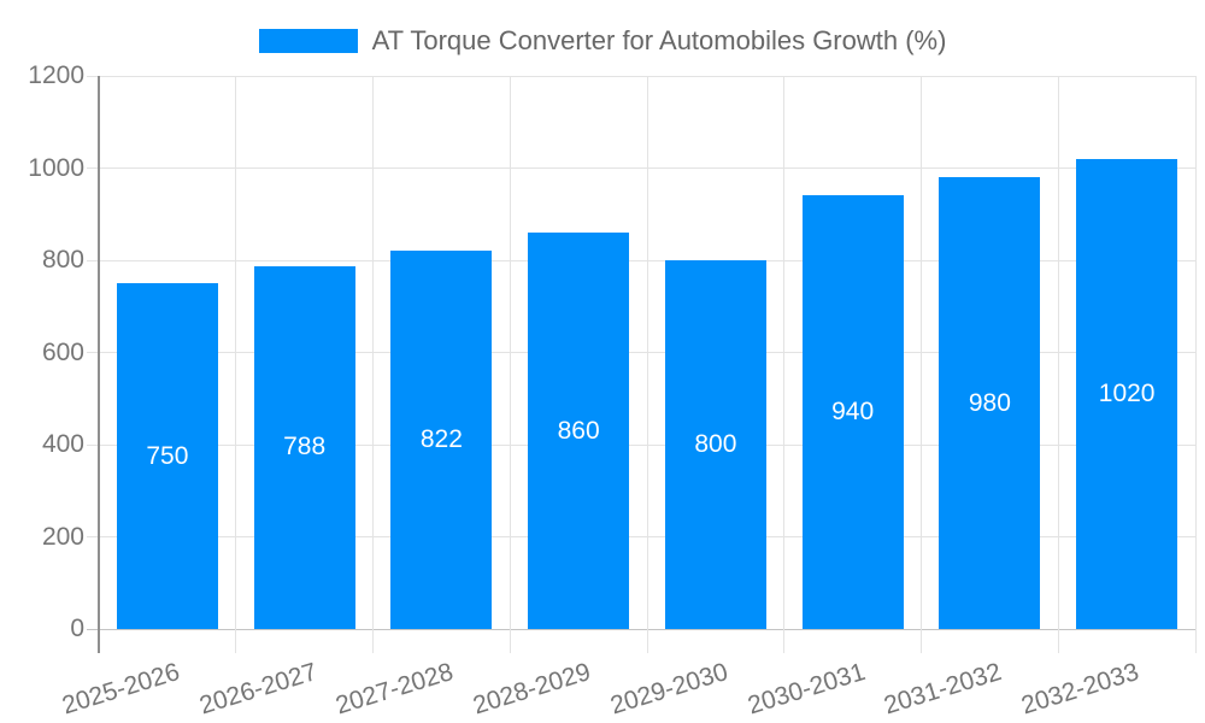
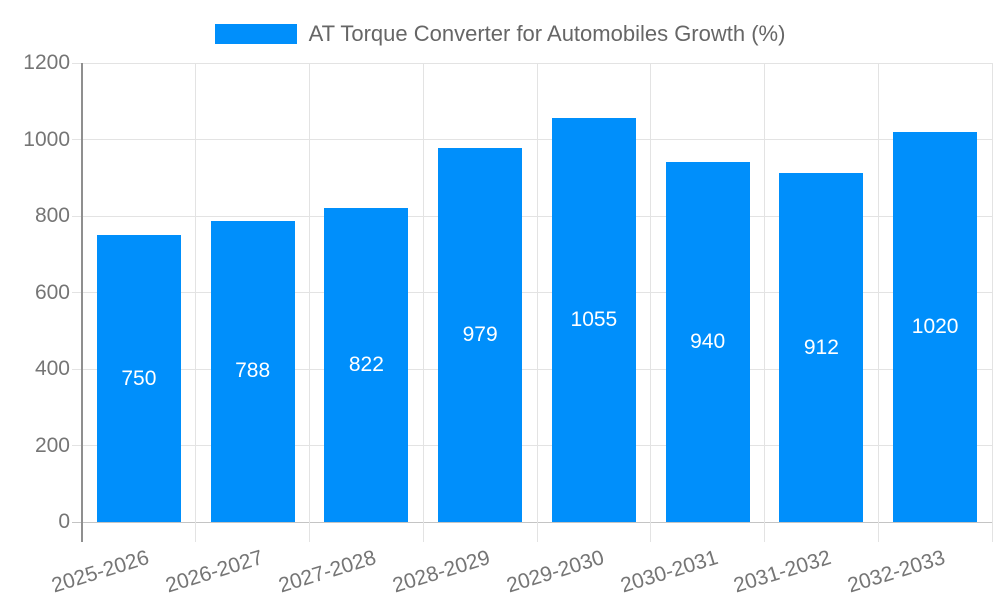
2028-2029: 860 -> 979
2029-2030: 800 -> 1055
2031-2032: 980 -> 912
